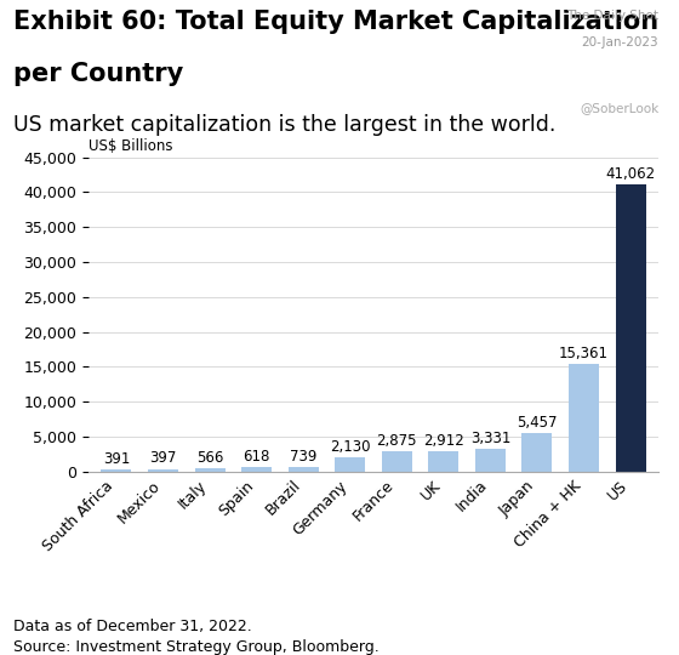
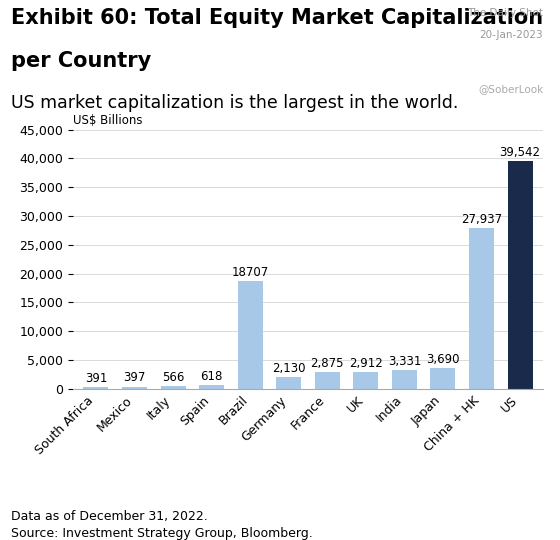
Brazil: 739 -> 18707
Japan: 5,457 -> 3,690
China + HK: 15,361 -> 27,937
US: 41,062 -> 39,542
